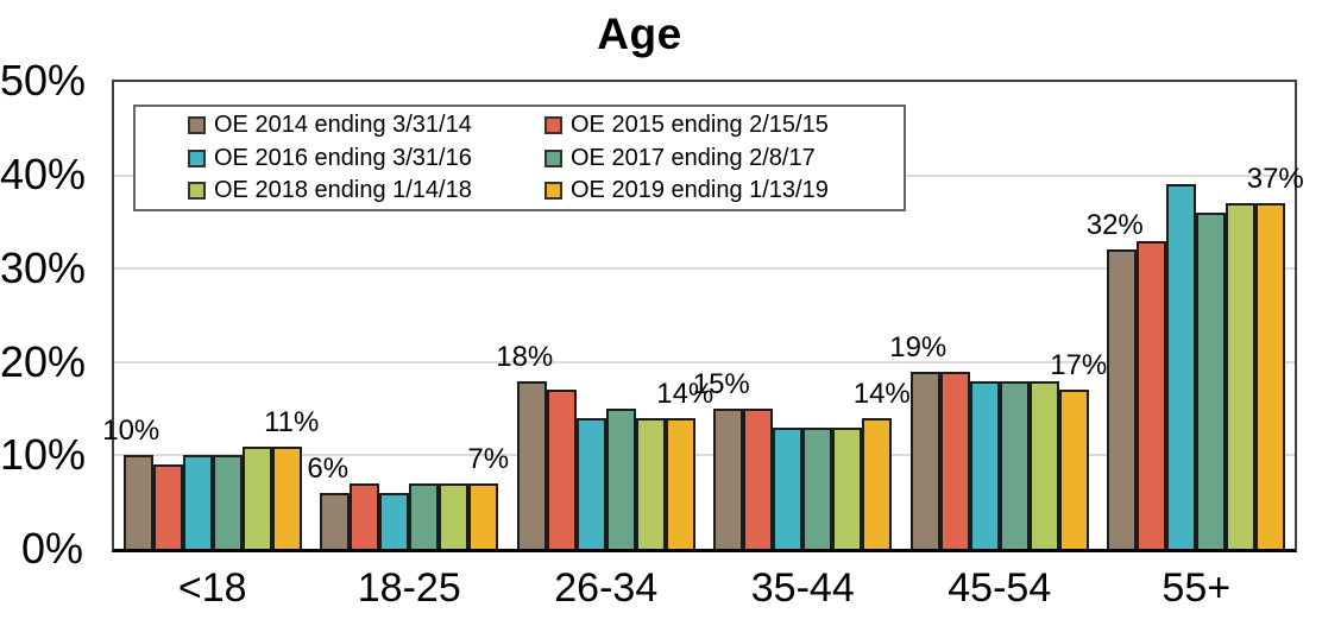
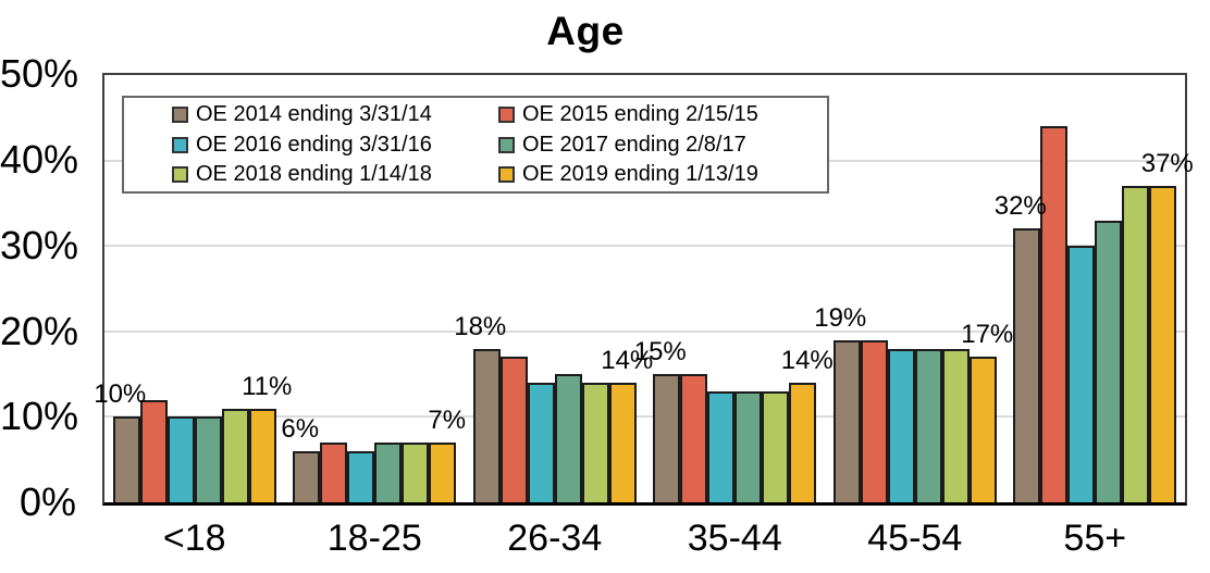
OE 2015 ending 2/15/15/<18: 9% -> 12%
OE 2015 ending 2/15/15/55+: 33% -> 44%
OE 2016 ending 3/31/16/55+: 39% -> 30%
OE 2017 ending 2/8/17/55+: 36% -> 33%
